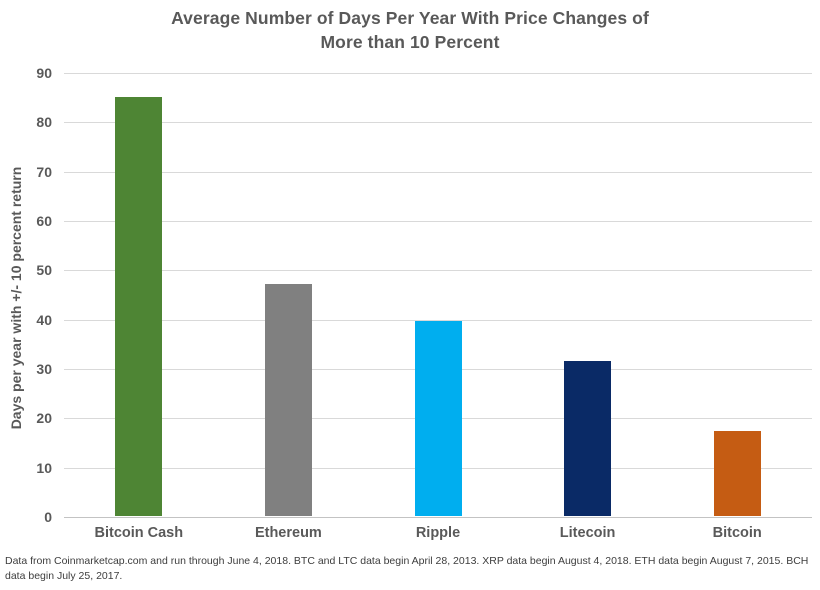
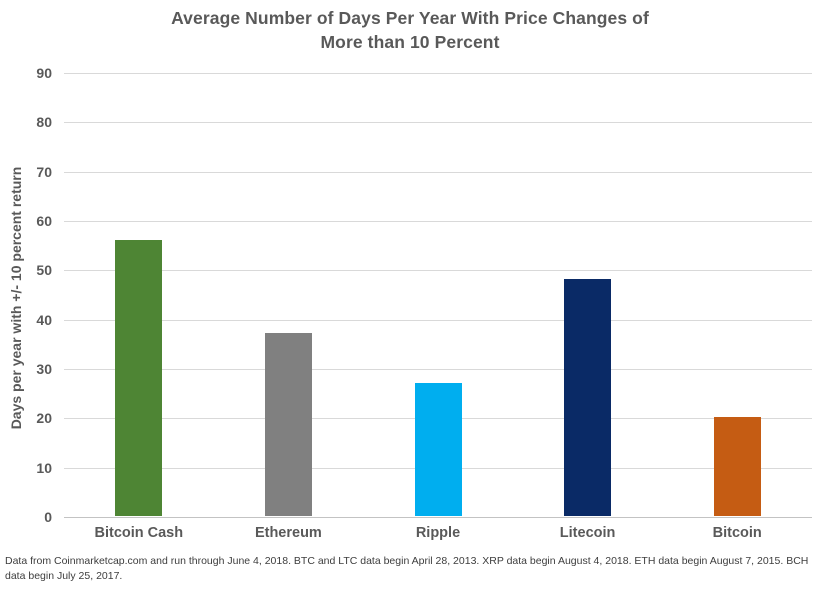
Bitcoin Cash: 85 -> 56
Ethereum: 47 -> 37
Ripple: 40 -> 27
Litecoin: 32 -> 48
Bitcoin: 17 -> 20
